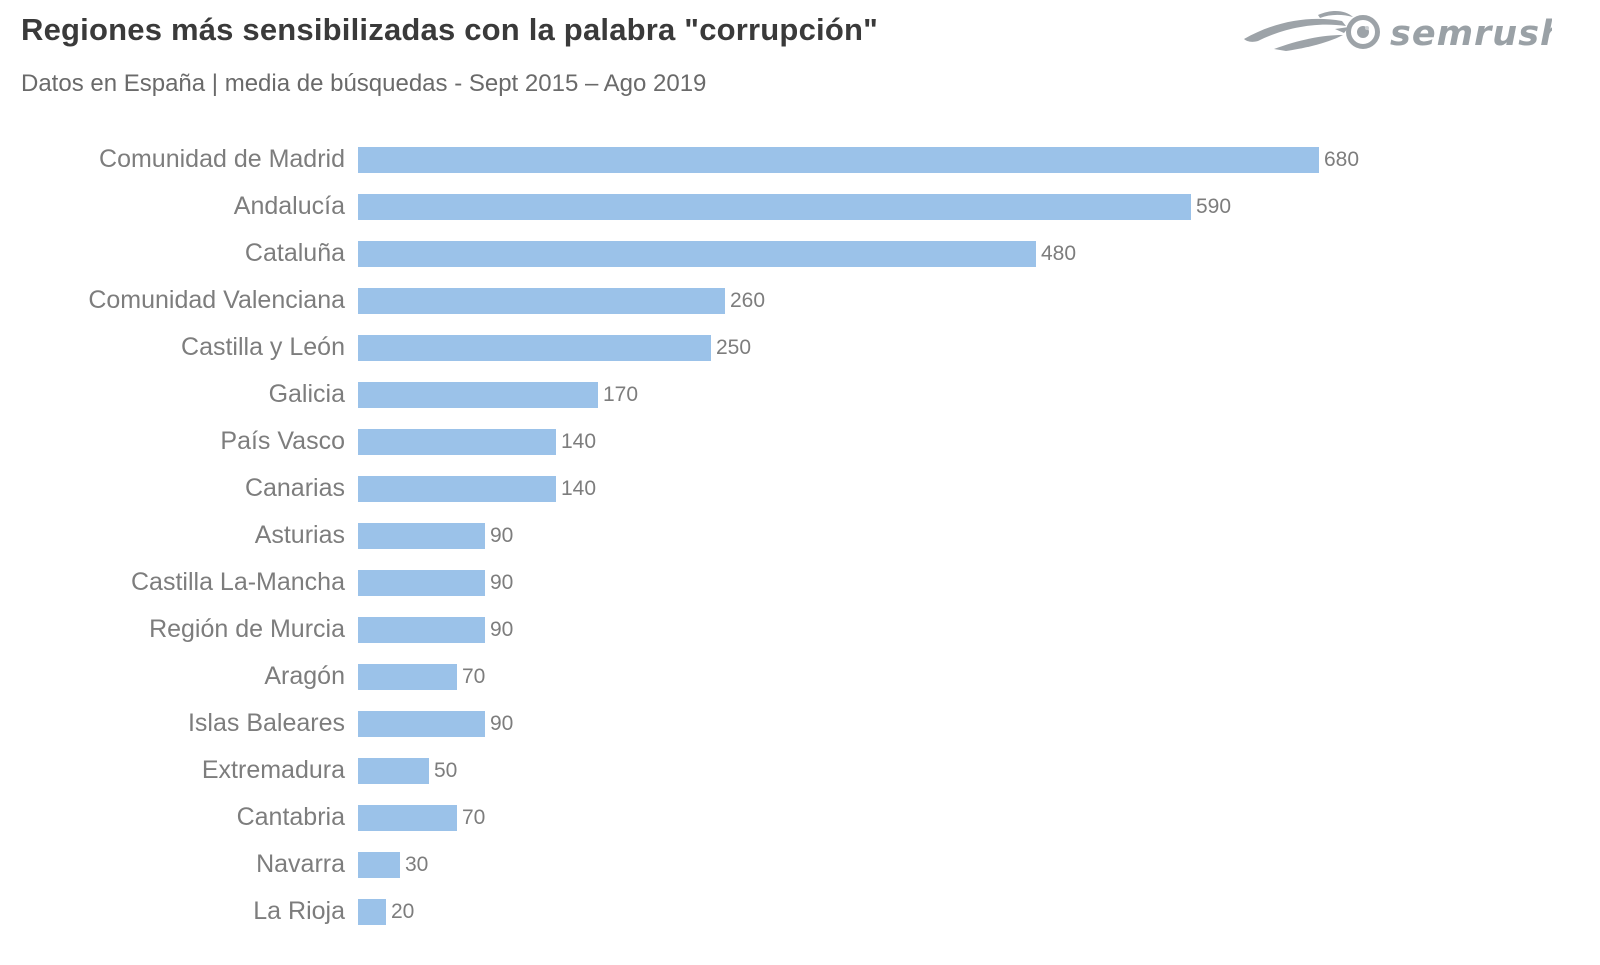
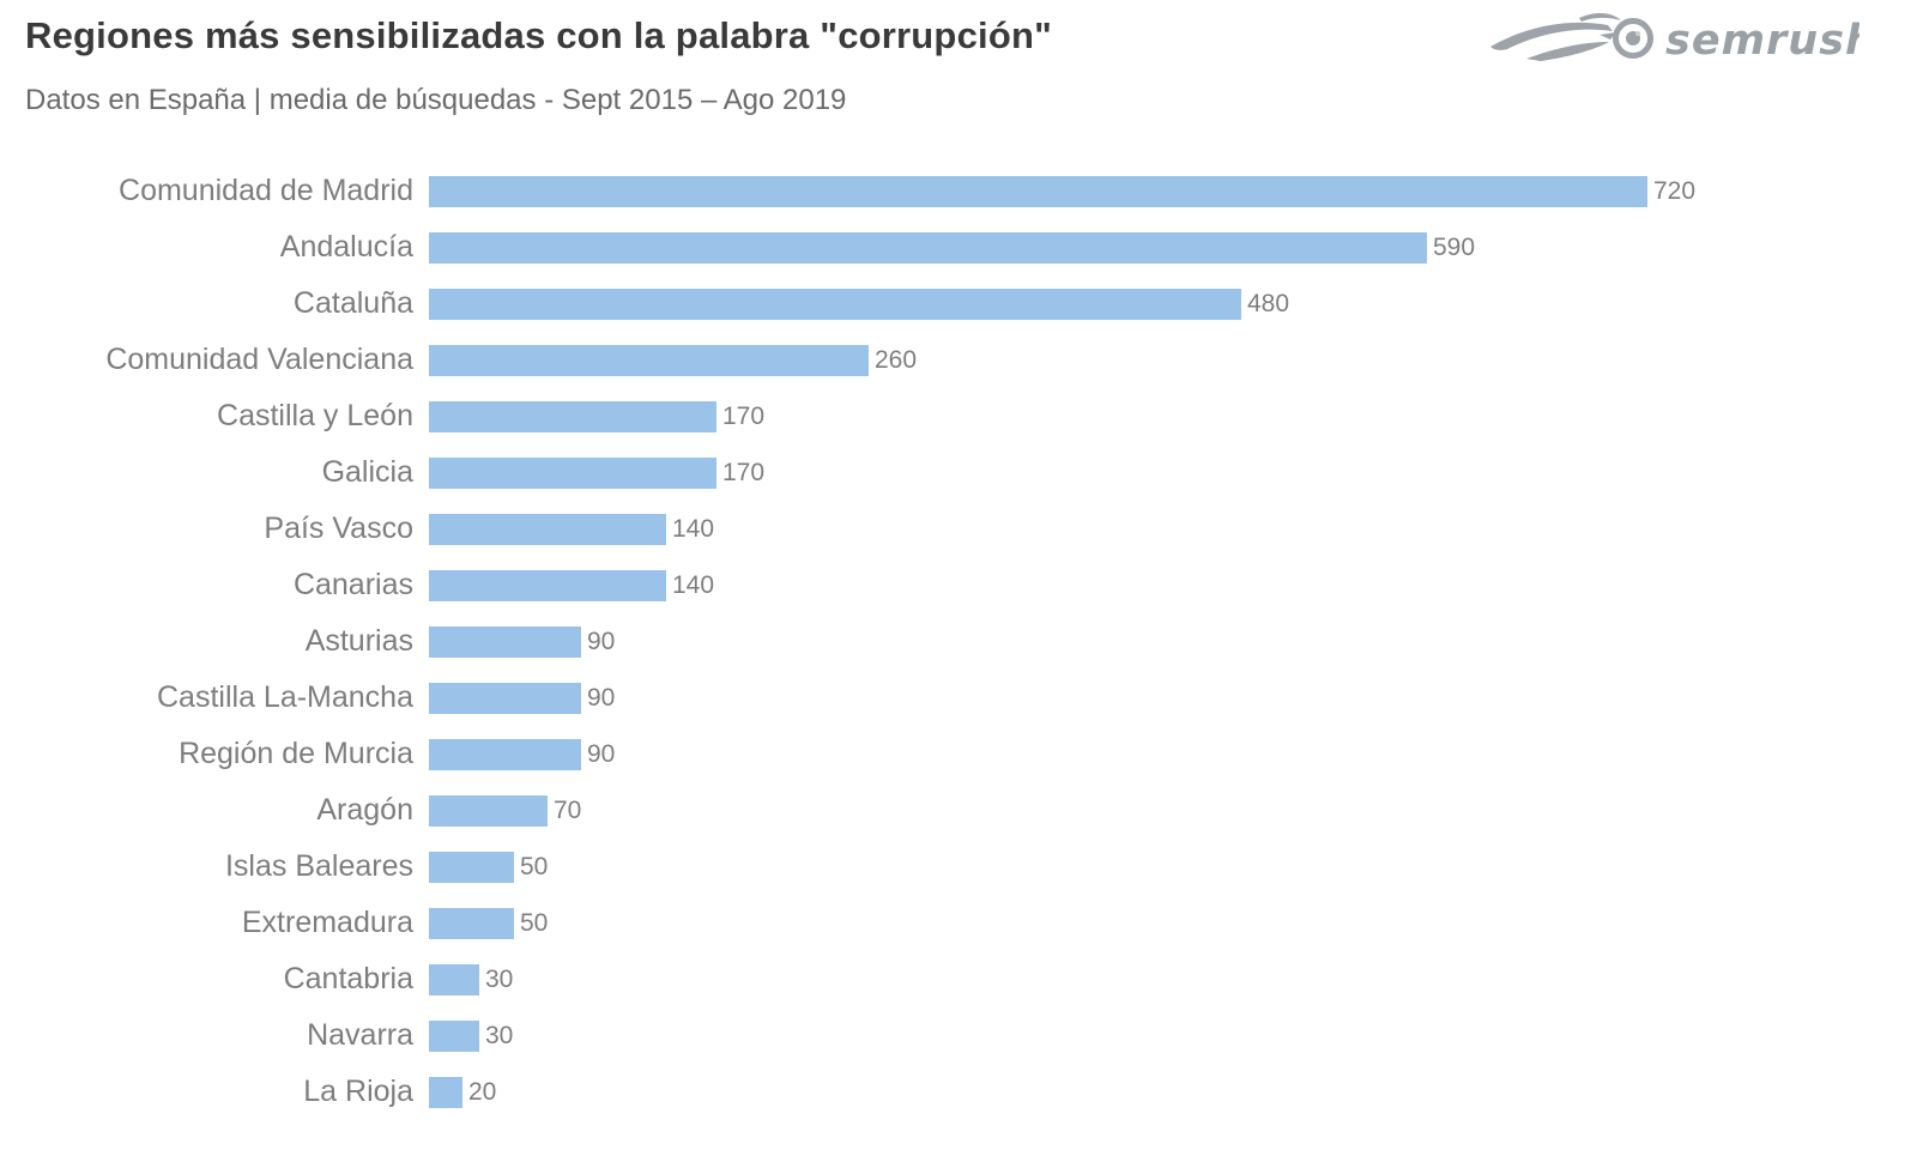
Comunidad de Madrid: 680 -> 720
Castilla y León: 250 -> 170
Islas Baleares: 90 -> 50
Cantabria: 70 -> 30
